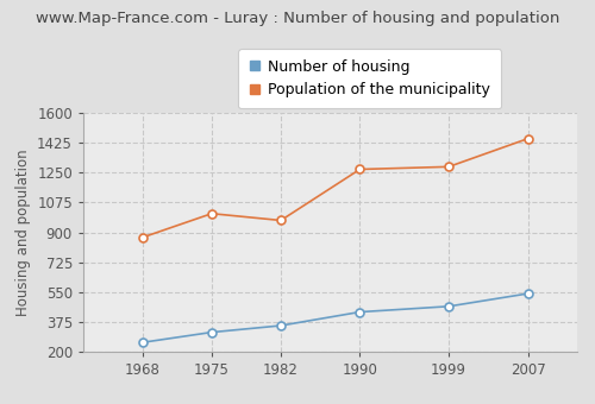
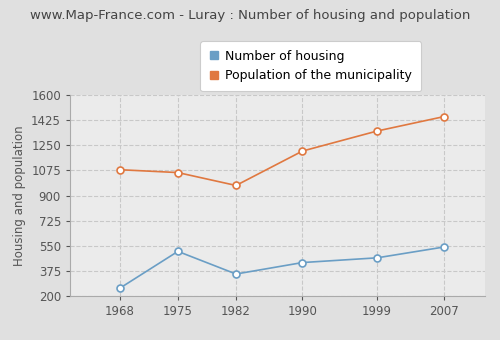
Population of the municipality/1968: 870 -> 1080
Number of housing/1975: 310 -> 510
Population of the municipality/1975: 1010 -> 1060
Population of the municipality/1990: 1270 -> 1210
Population of the municipality/1999: 1280 -> 1350
